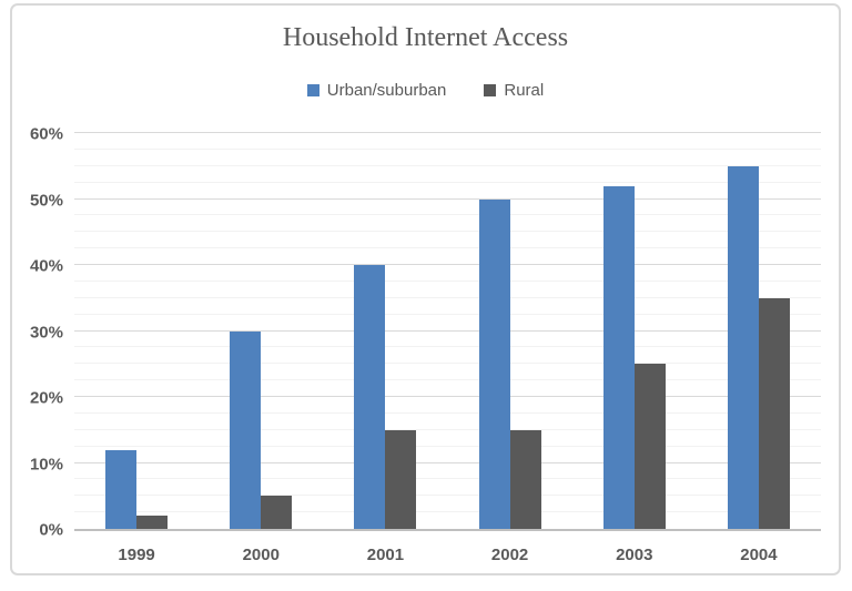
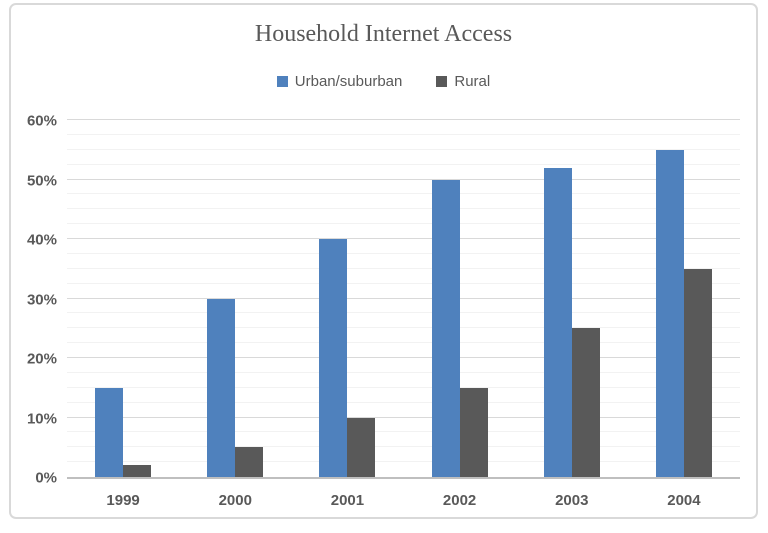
Urban/suburban/1999: 12% -> 15%
Rural/2001: 15% -> 10%
